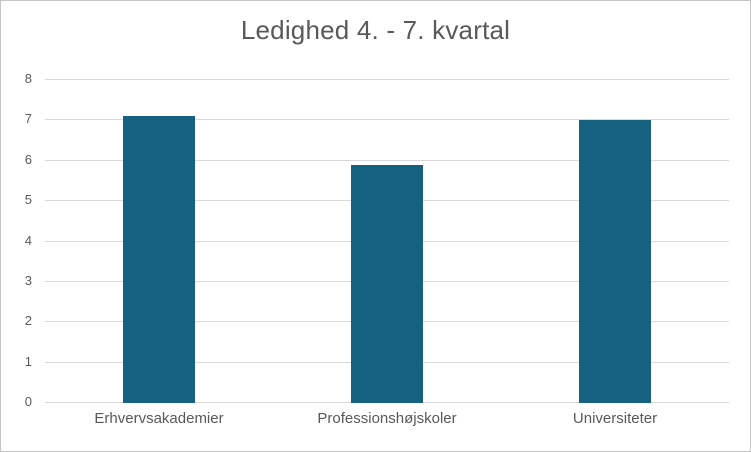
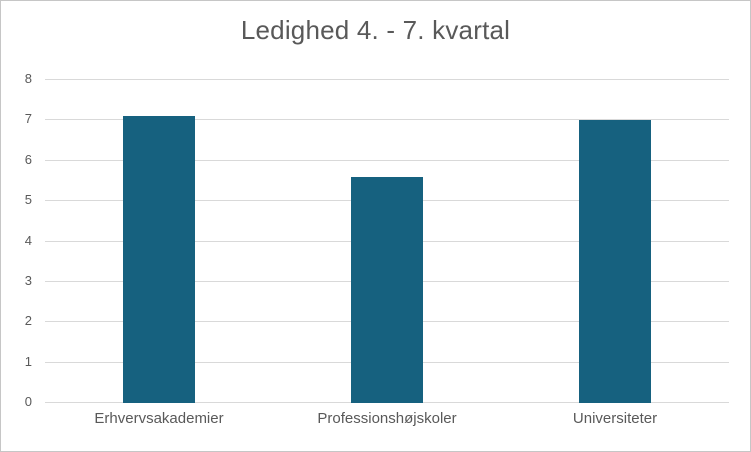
Professionshøjskoler: 5.9 -> 5.6
